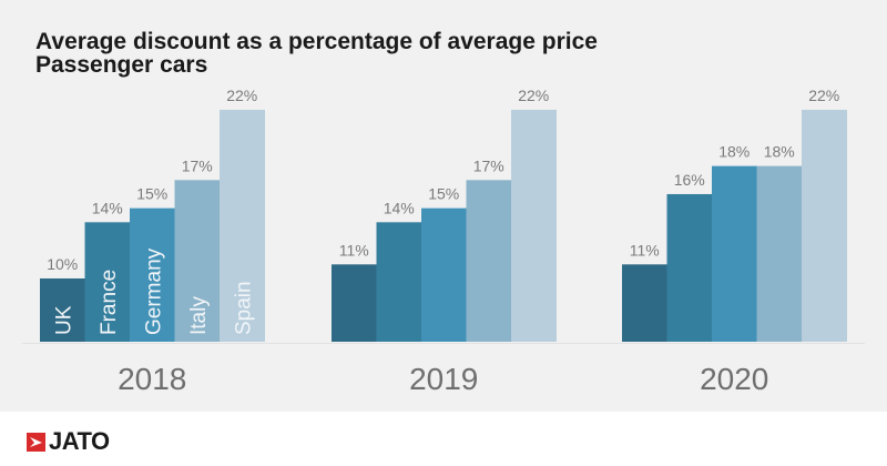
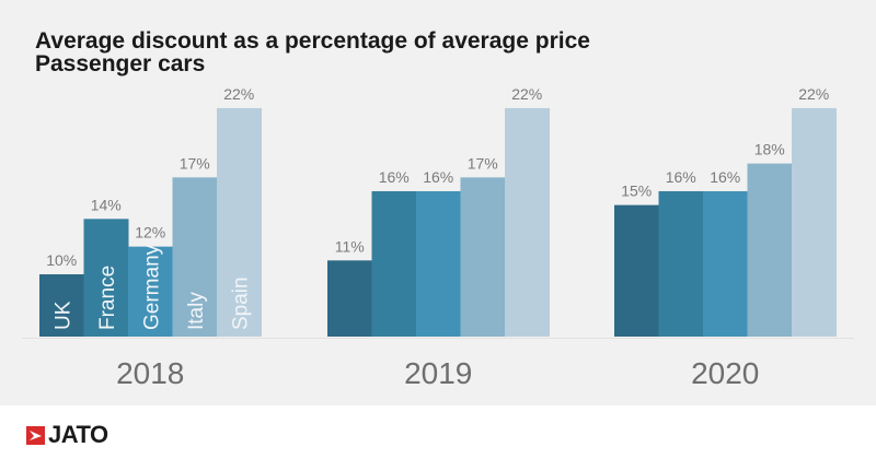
Germany/2018: 15% -> 12%
France/2019: 14% -> 16%
Germany/2019: 15% -> 16%
UK/2020: 11% -> 15%
Germany/2020: 18% -> 16%
